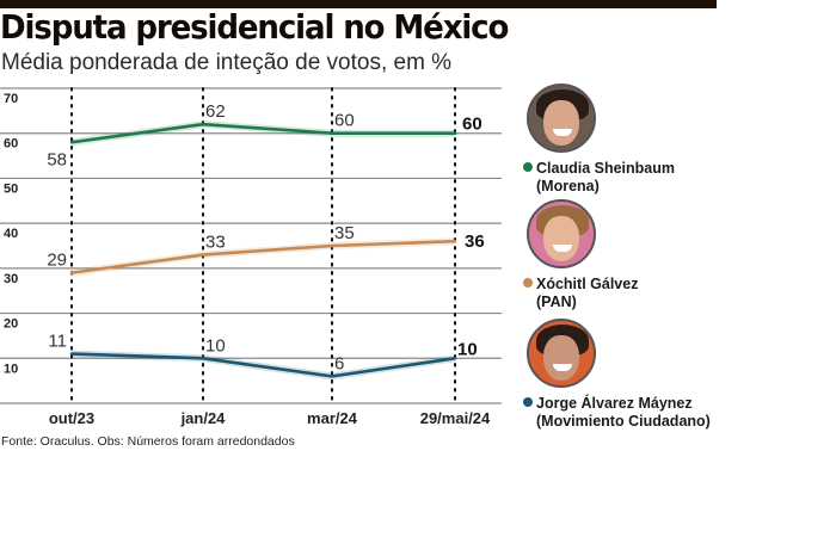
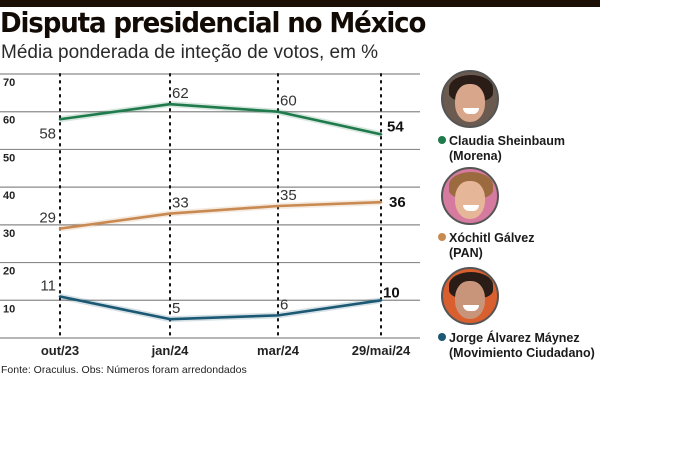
Jorge Álvarez Máynez (Movimiento Ciudadano)/jan/24: 10 -> 5
Claudia Sheinbaum (Morena)/29/mai/24: 60 -> 54
